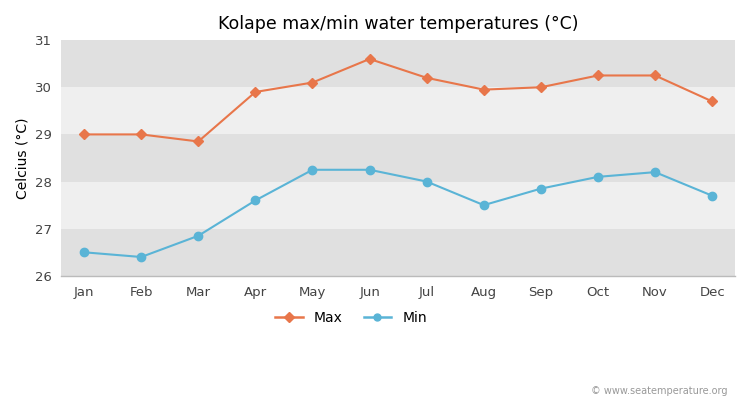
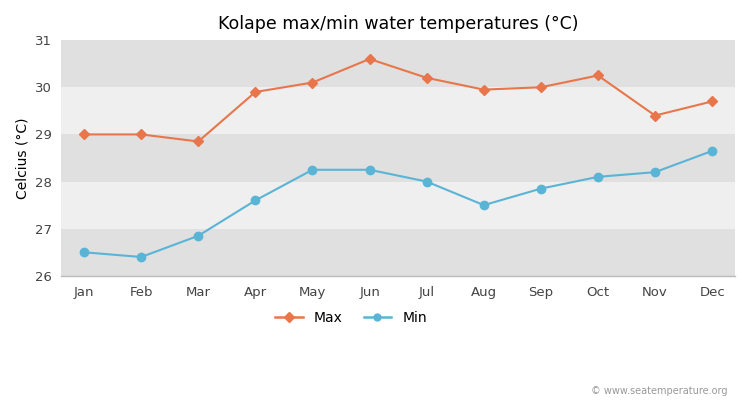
Max/Nov: 30.25 -> 29.40
Min/Dec: 27.70 -> 28.65
